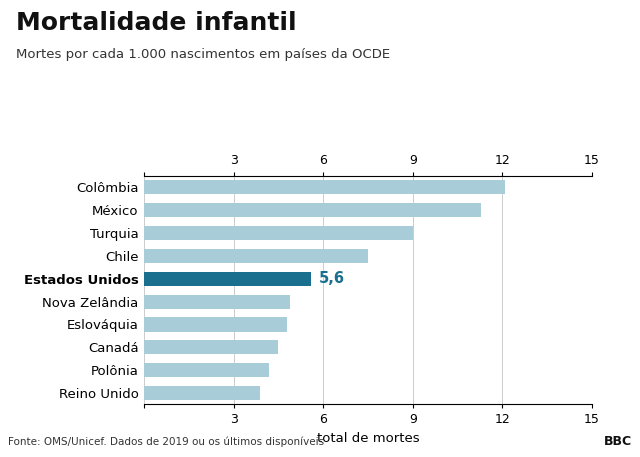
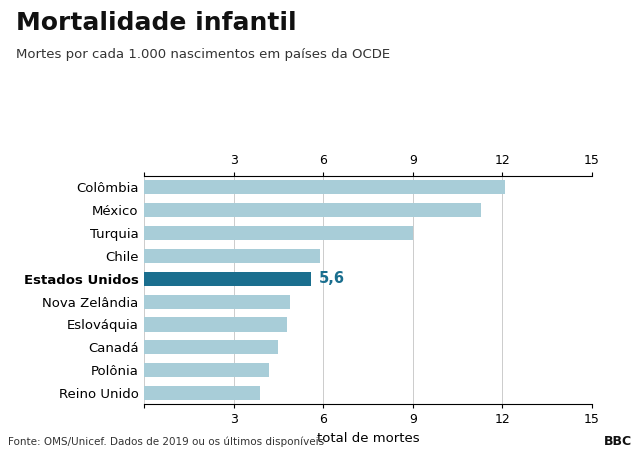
Chile: 7.5 -> 5.9
